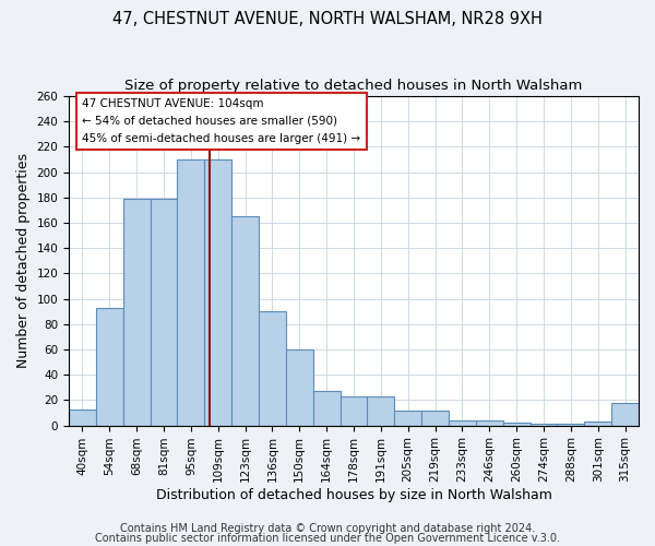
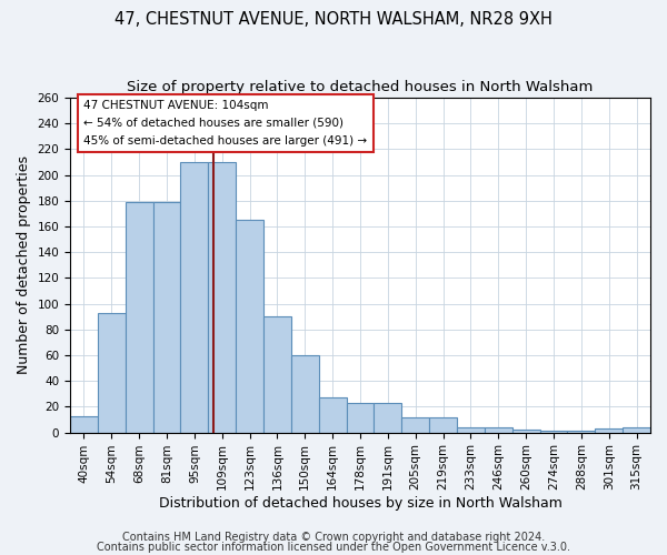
315sqm: 18 -> 4
